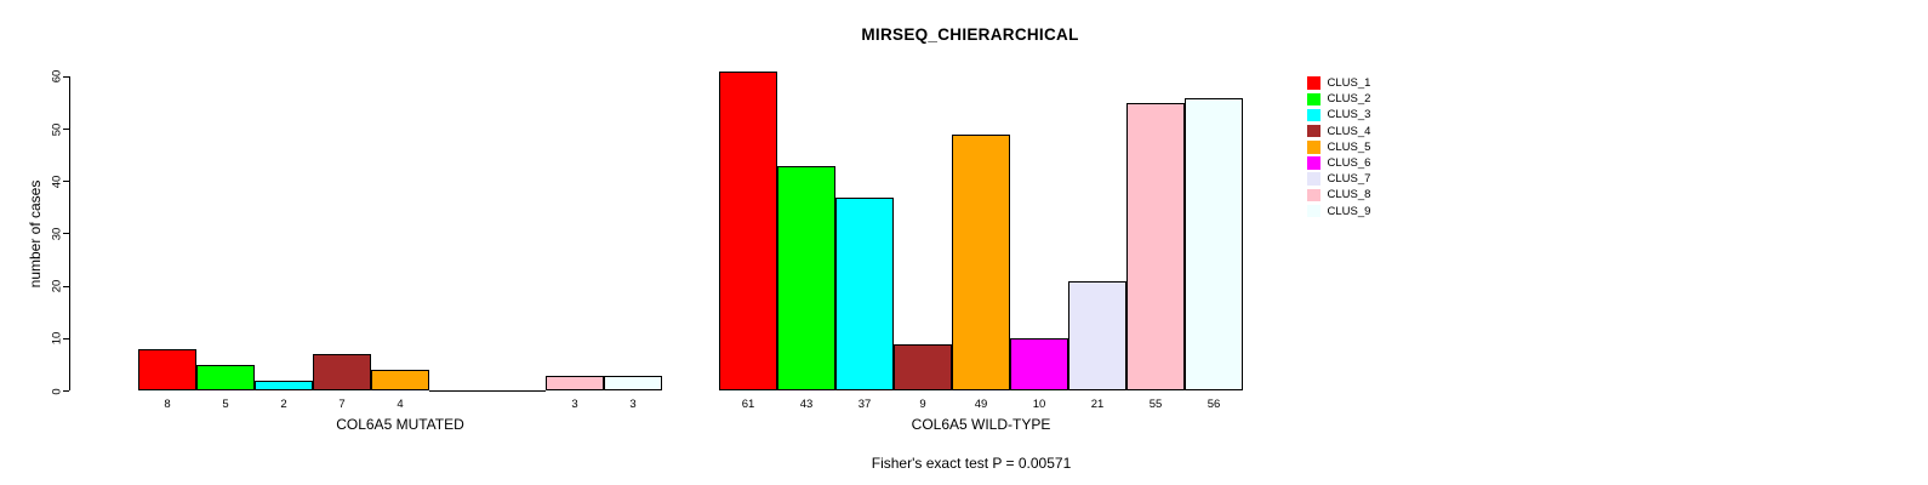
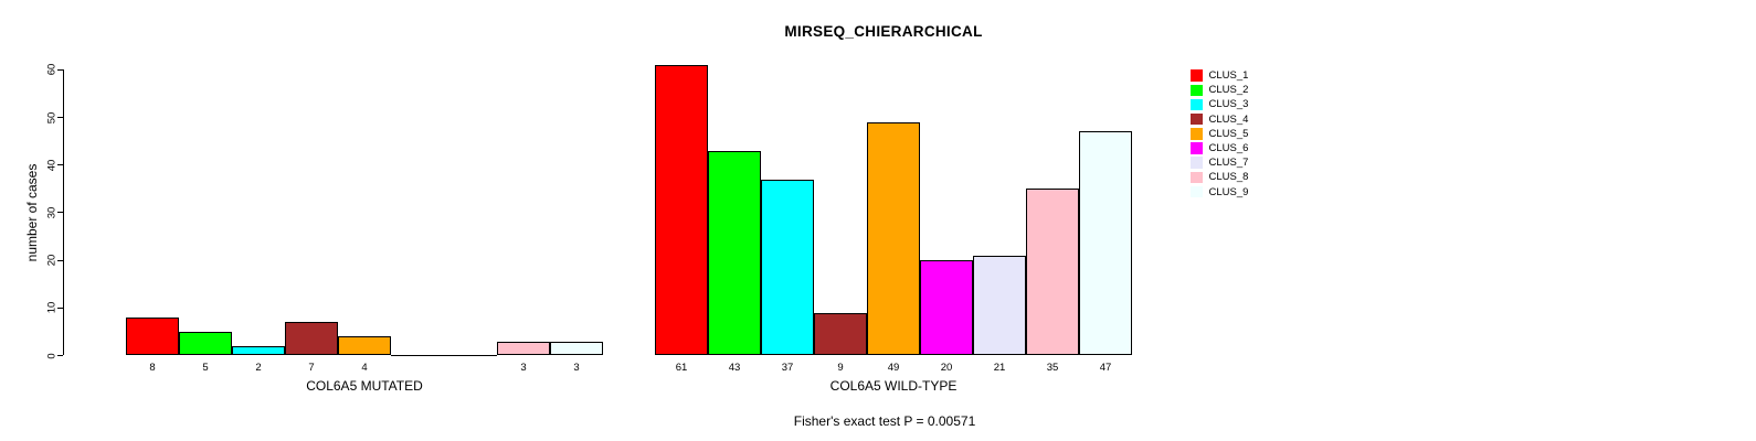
CLUS_6/COL6A5 WILD-TYPE: 10 -> 20
CLUS_8/COL6A5 WILD-TYPE: 55 -> 35
CLUS_9/COL6A5 WILD-TYPE: 56 -> 47
